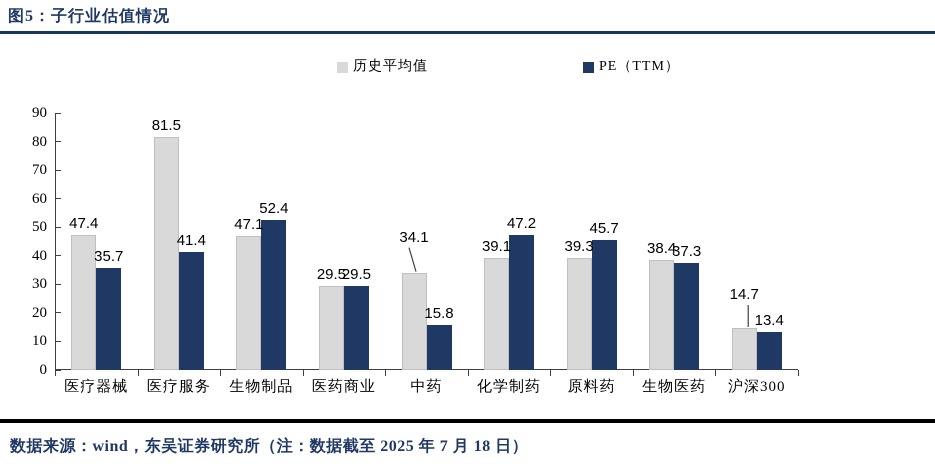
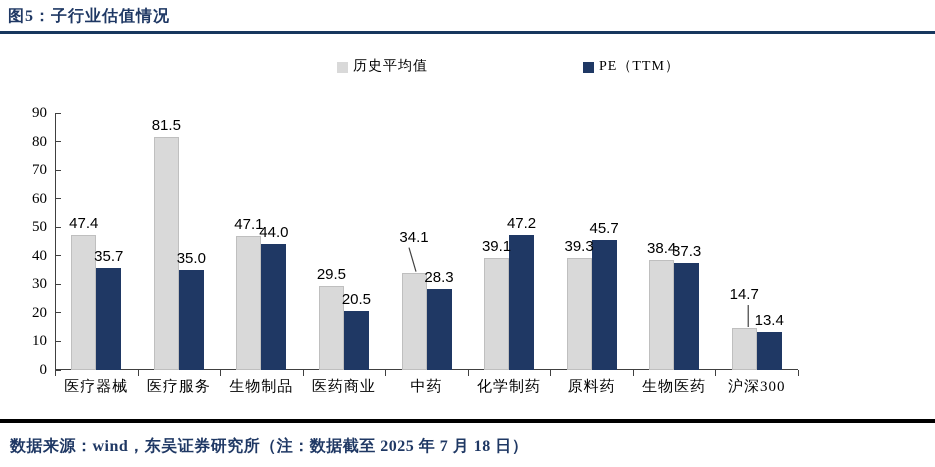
PE（TTM）/医疗服务: 41.4 -> 35.0
PE（TTM）/生物制品: 52.4 -> 44.0
PE（TTM）/医药商业: 29.5 -> 20.5
PE（TTM）/中药: 15.8 -> 28.3
